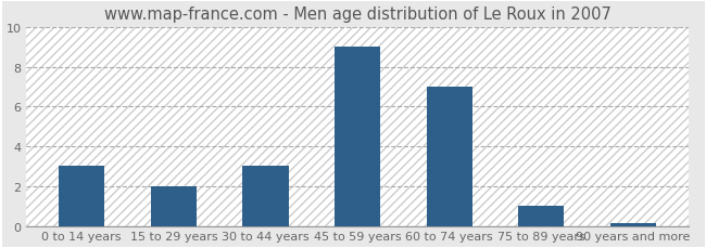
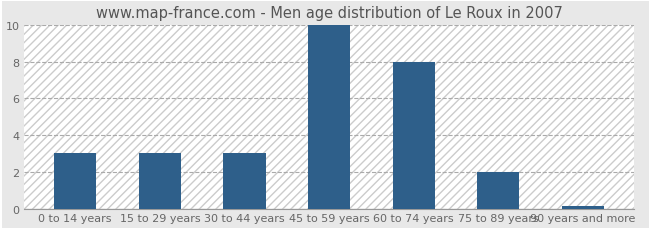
15 to 29 years: 2.0 -> 3.0
45 to 59 years: 9.0 -> 10.0
60 to 74 years: 7.0 -> 8.0
75 to 89 years: 1.0 -> 2.0
